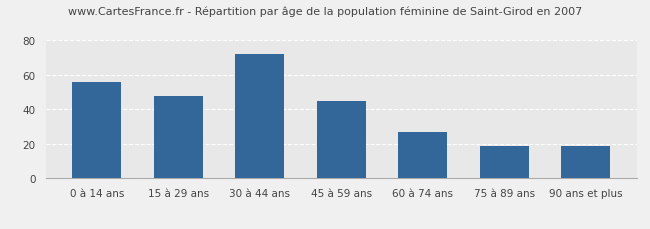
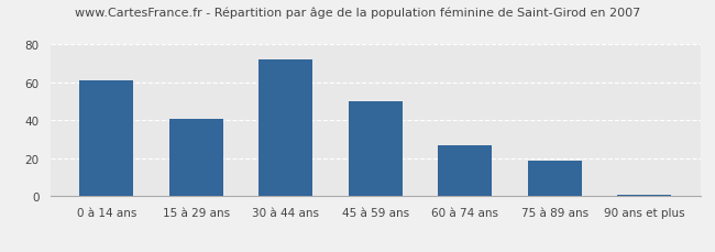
0 à 14 ans: 56 -> 61
15 à 29 ans: 48 -> 41
45 à 59 ans: 45 -> 50
90 ans et plus: 19 -> 1
